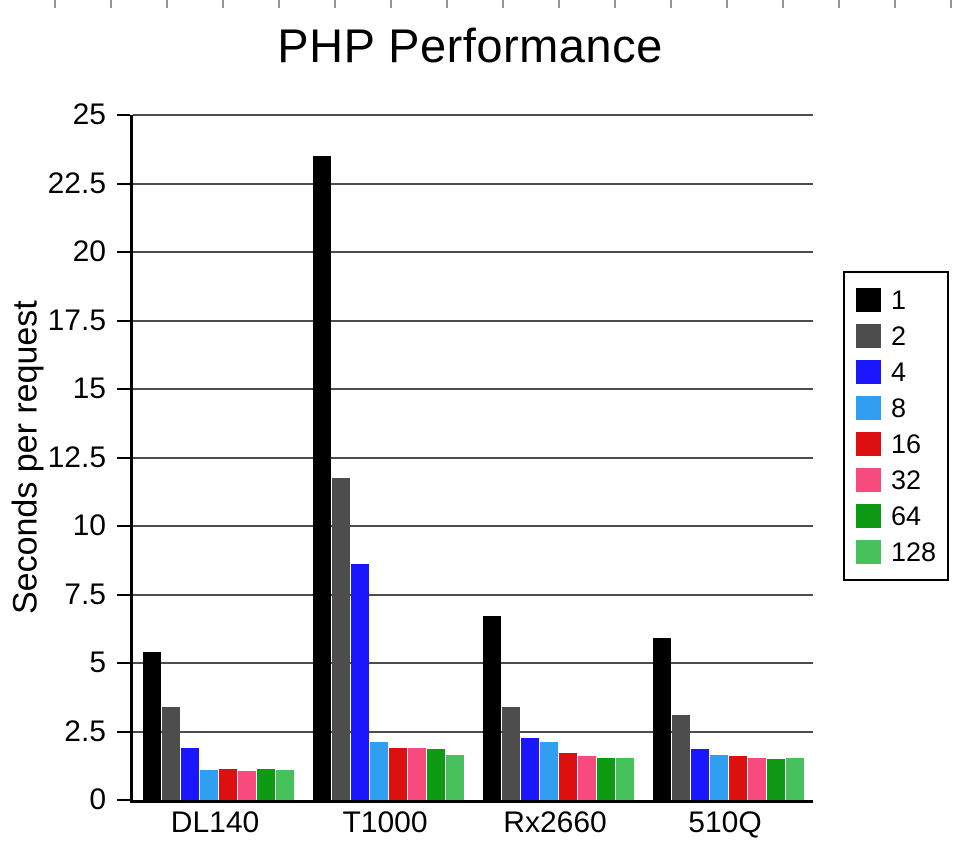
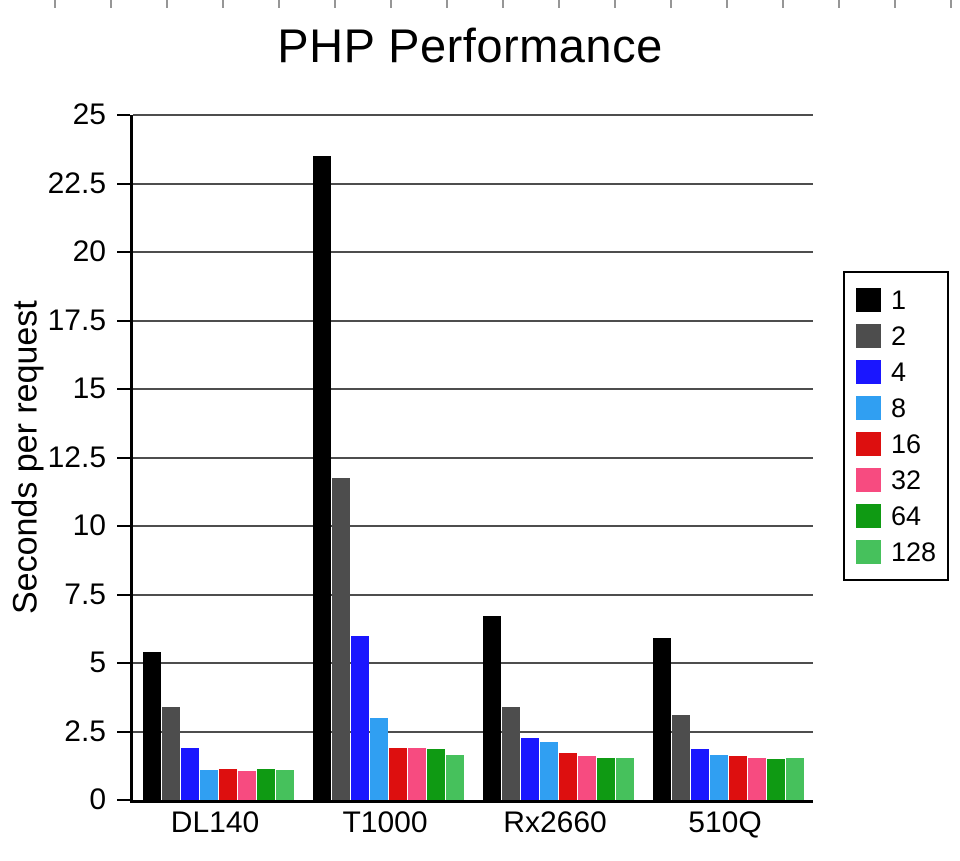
4/T1000: 8.6 -> 6.0
8/T1000: 2.1 -> 3.0
